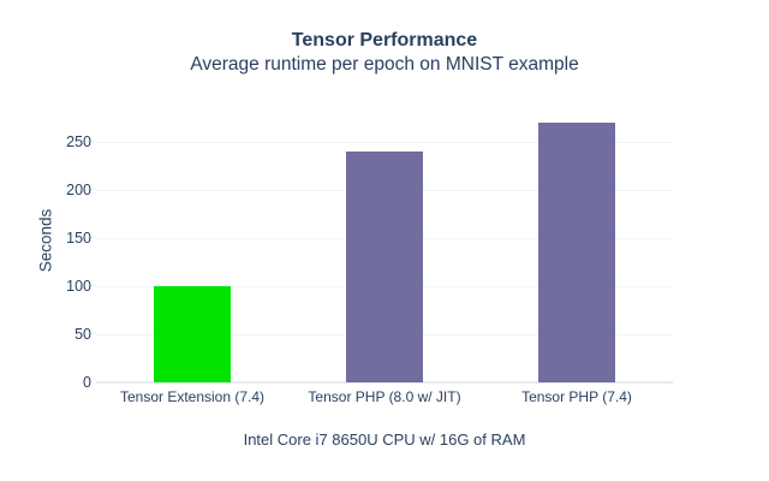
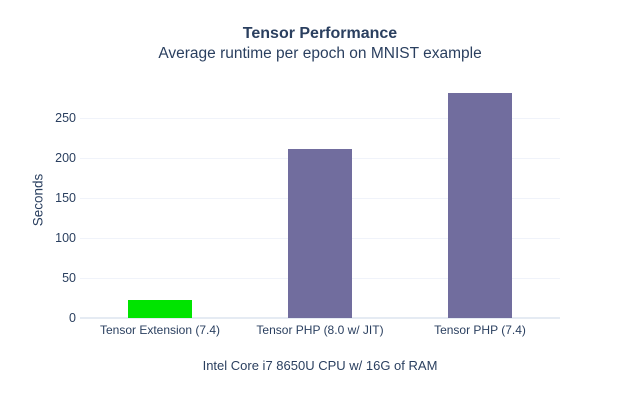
Tensor Extension (7.4): 100 -> 20
Tensor PHP (8.0 w/ JIT): 240 -> 210
Tensor PHP (7.4): 270 -> 280
